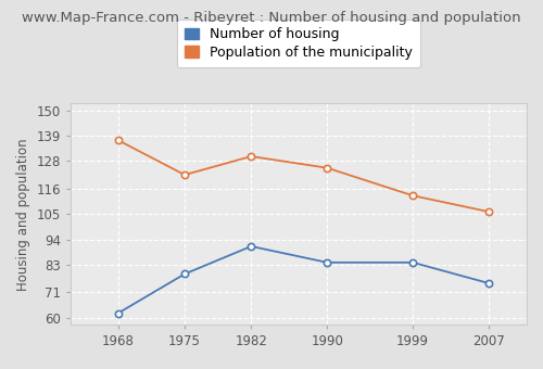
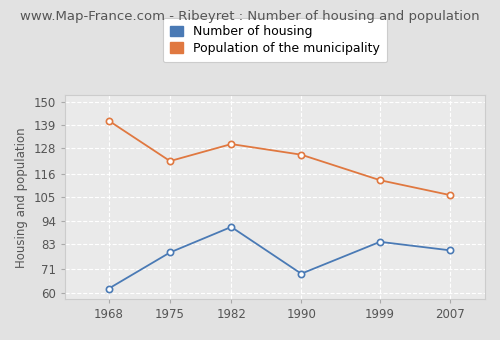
Population of the municipality/1968: 137 -> 141
Number of housing/1990: 84 -> 69
Number of housing/2007: 75 -> 80
